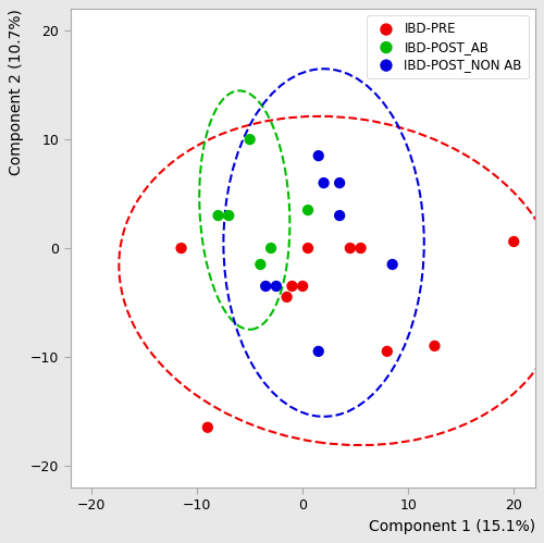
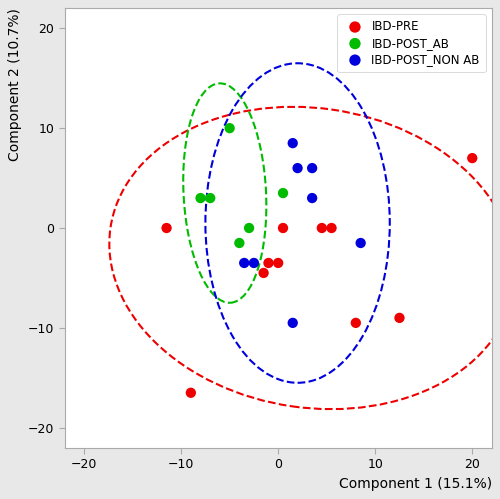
IBD-PRE/20: 0.6 -> 7.0
